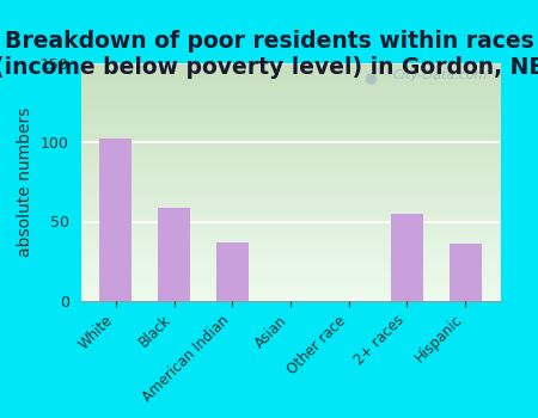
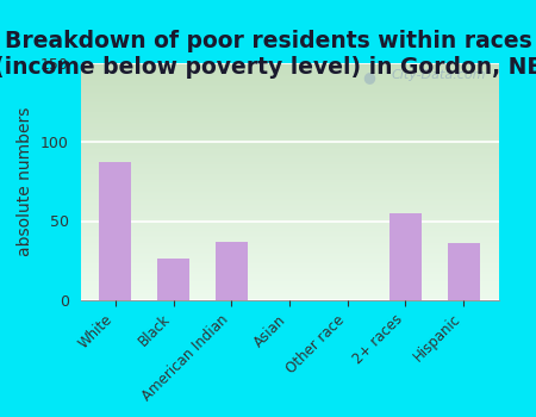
White: 102 -> 87
Black: 59 -> 26
